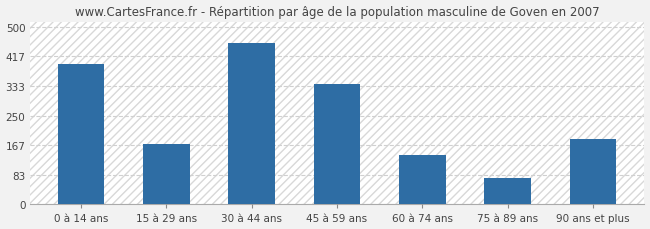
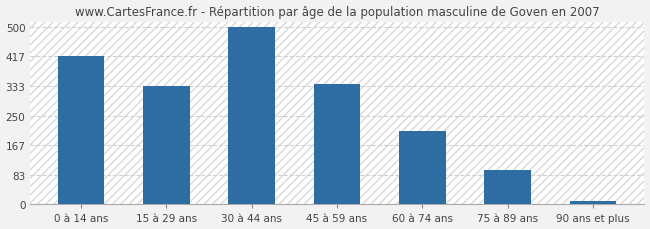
0 à 14 ans: 395 -> 417
15 à 29 ans: 170 -> 333
30 à 44 ans: 455 -> 500
60 à 74 ans: 140 -> 208
75 à 89 ans: 75 -> 96
90 ans et plus: 185 -> 10
